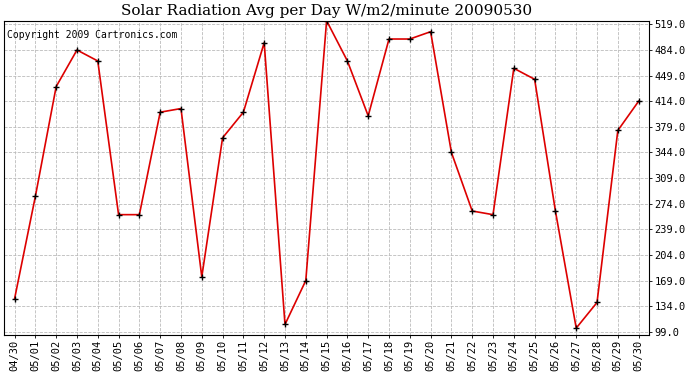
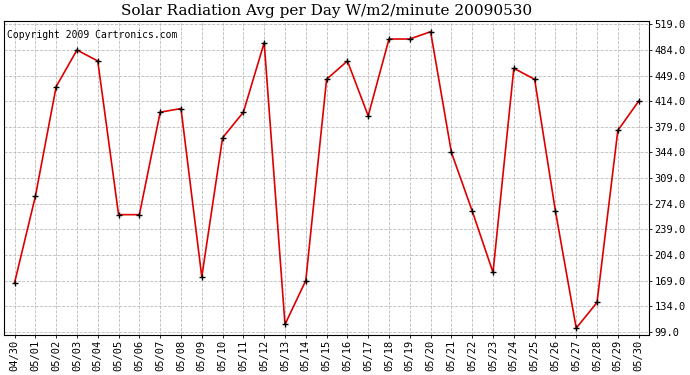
04/30: 144 -> 166
05/15: 524 -> 444
05/23: 259 -> 180
